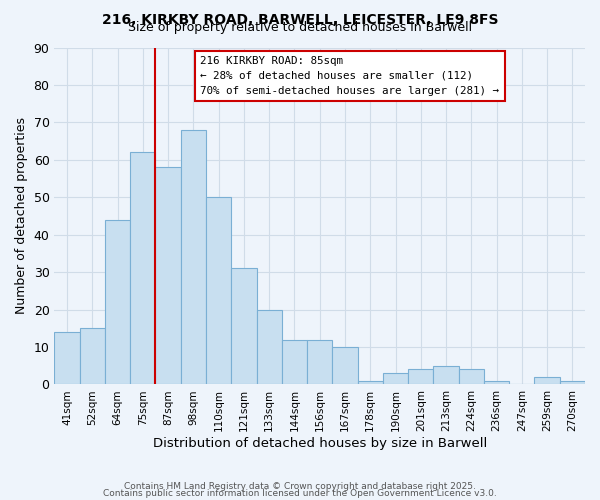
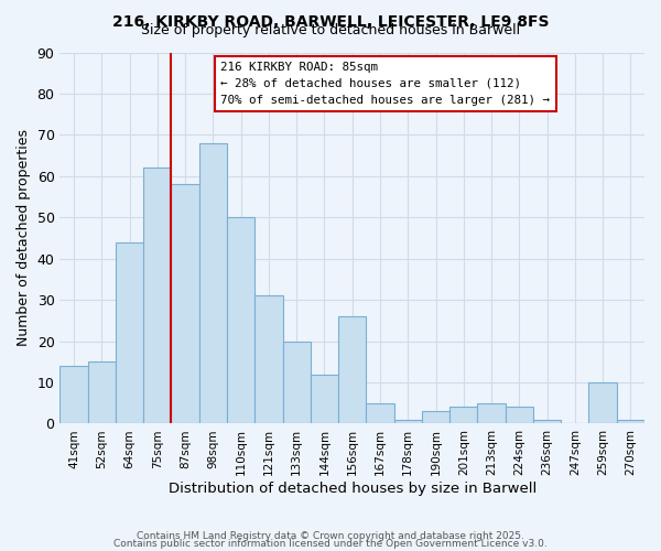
156sqm: 12 -> 26
167sqm: 10 -> 5
259sqm: 2 -> 10
